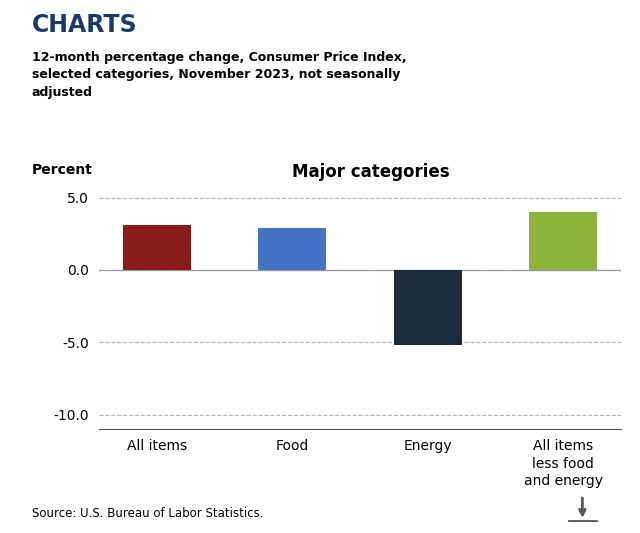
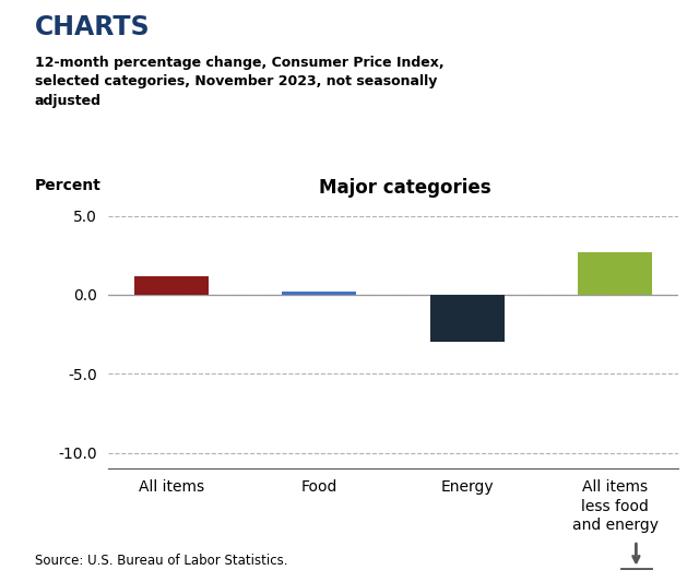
All items: 3.1 -> 1.2
Food: 2.9 -> 0.2
Energy: -5.2 -> -3.0
All items less food and energy: 4.0 -> 2.7
